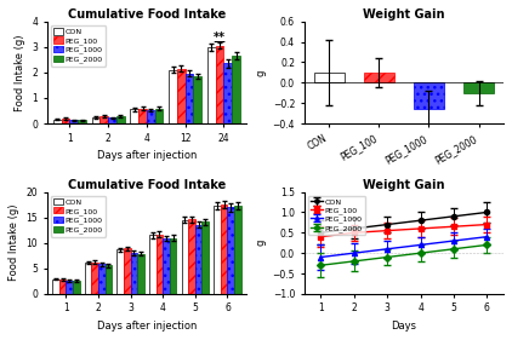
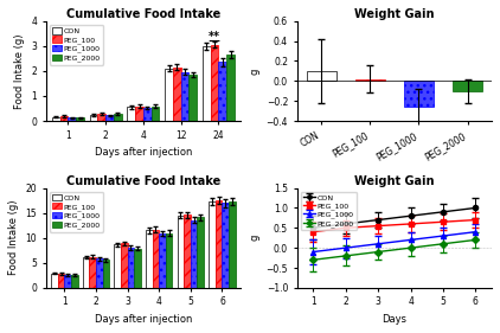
PEG_100: 0.10 -> 0.02
